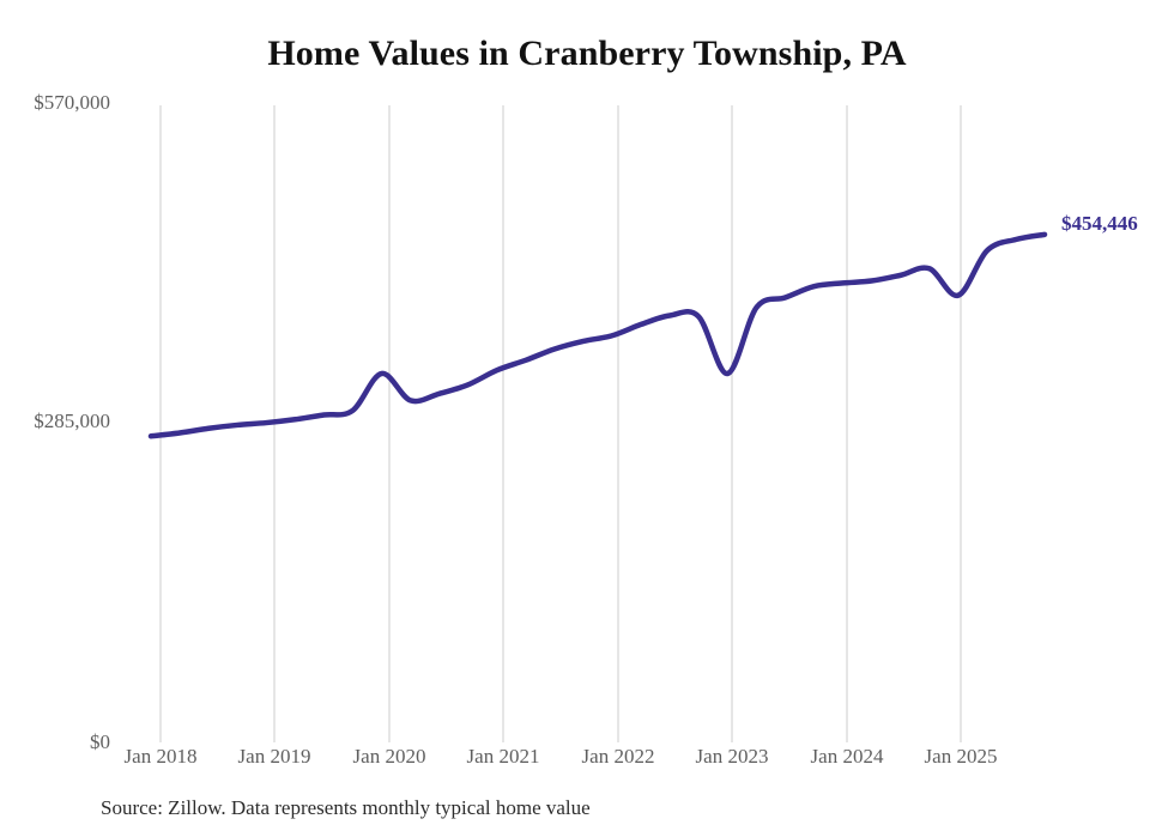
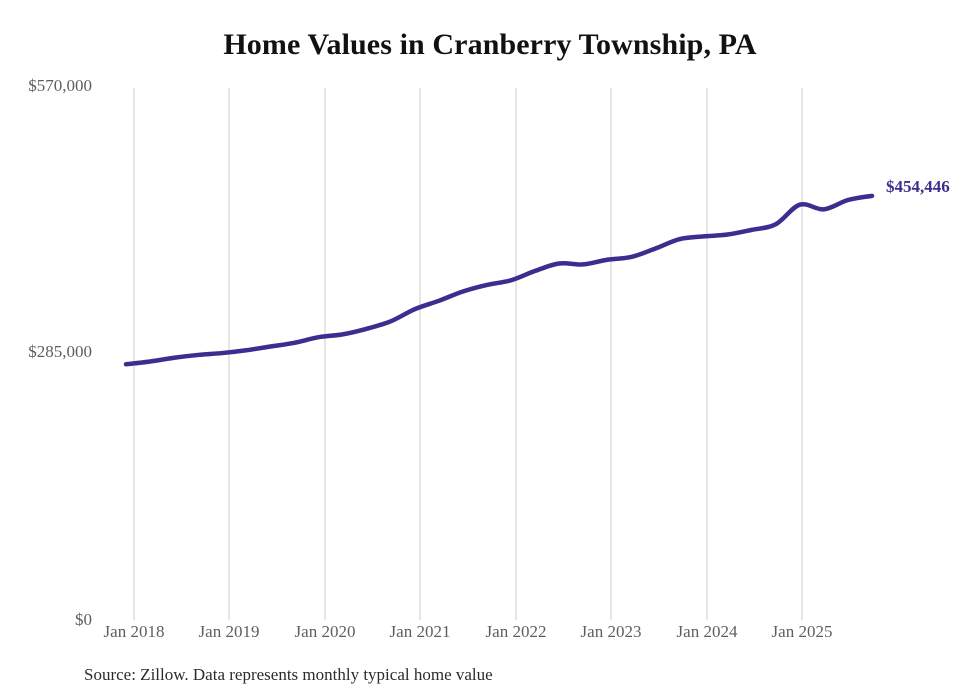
Jan 2020: $330000 -> $300000
Jan 2023: $330000 -> $390000
Jan 2025: $400000 -> $440000
